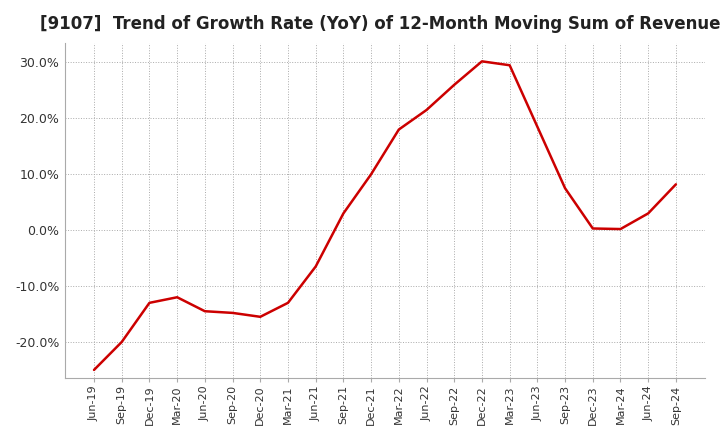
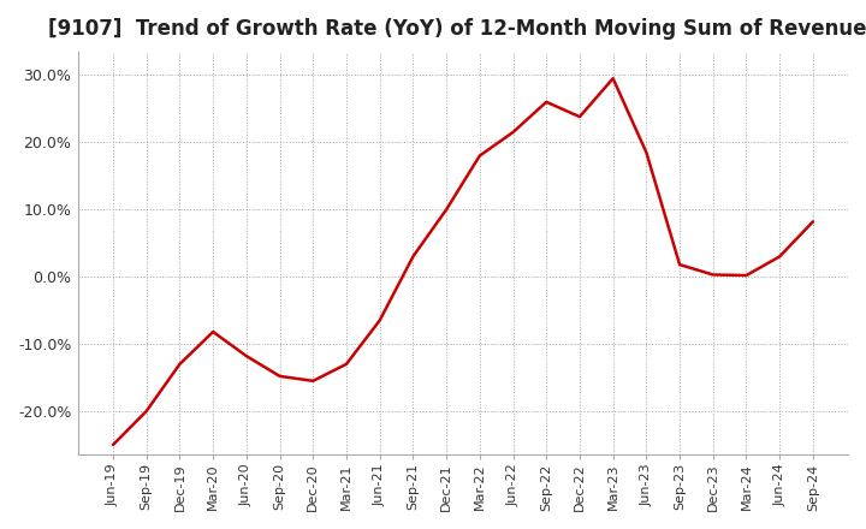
Mar-20: -12.0% -> -8.2%
Jun-20: -14.5% -> -11.8%
Dec-22: 30.2% -> 23.8%
Sep-23: 7.5% -> 1.8%
